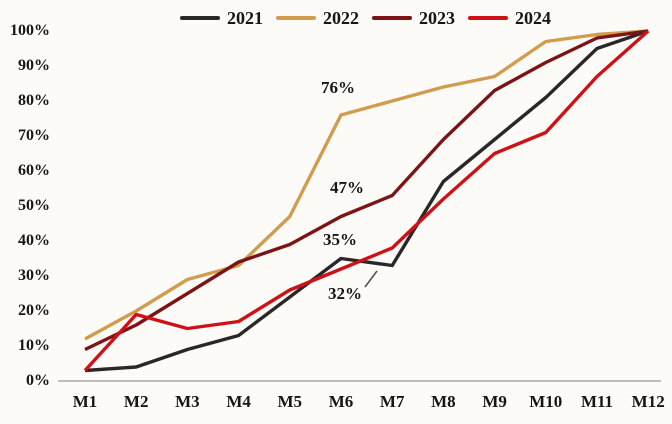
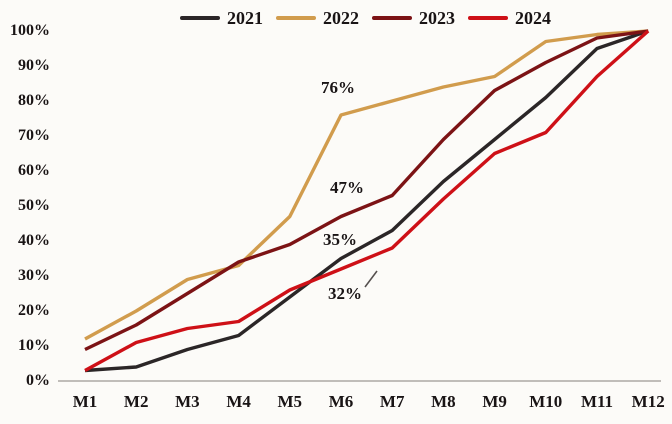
2024/M2: 19% -> 11%
2021/M7: 33% -> 43%
